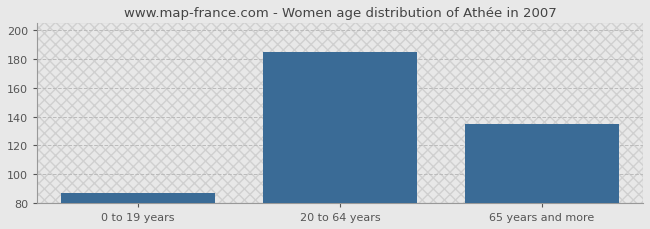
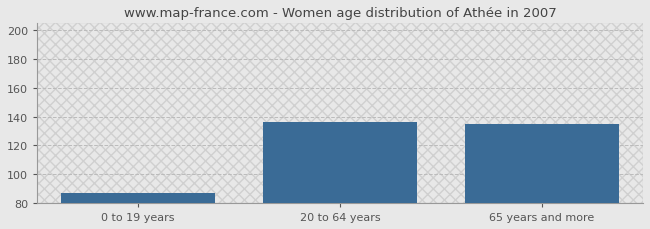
20 to 64 years: 185 -> 136
